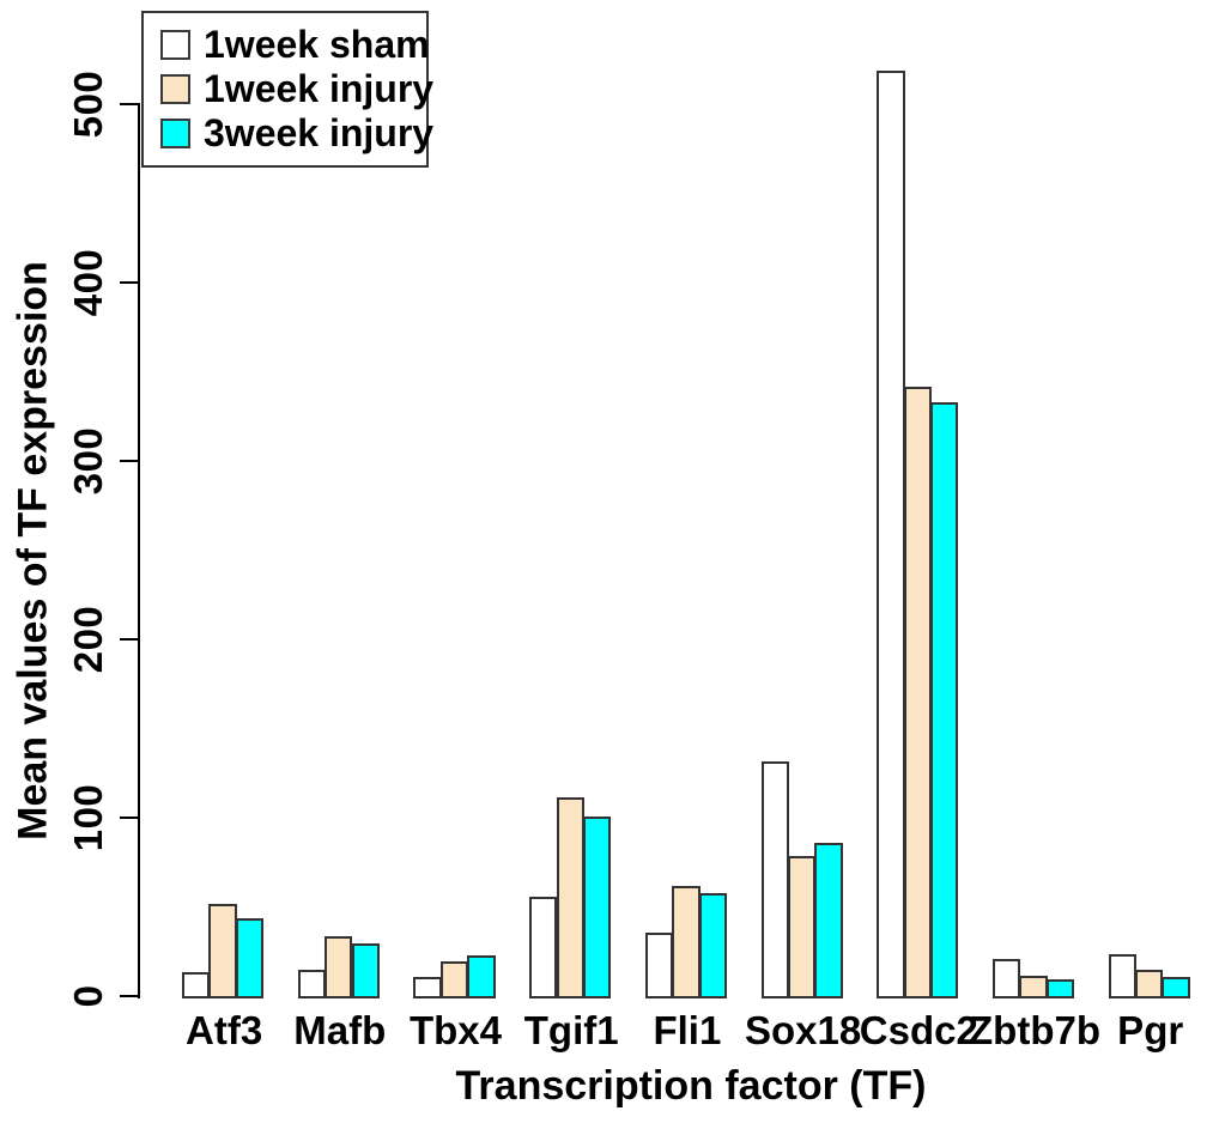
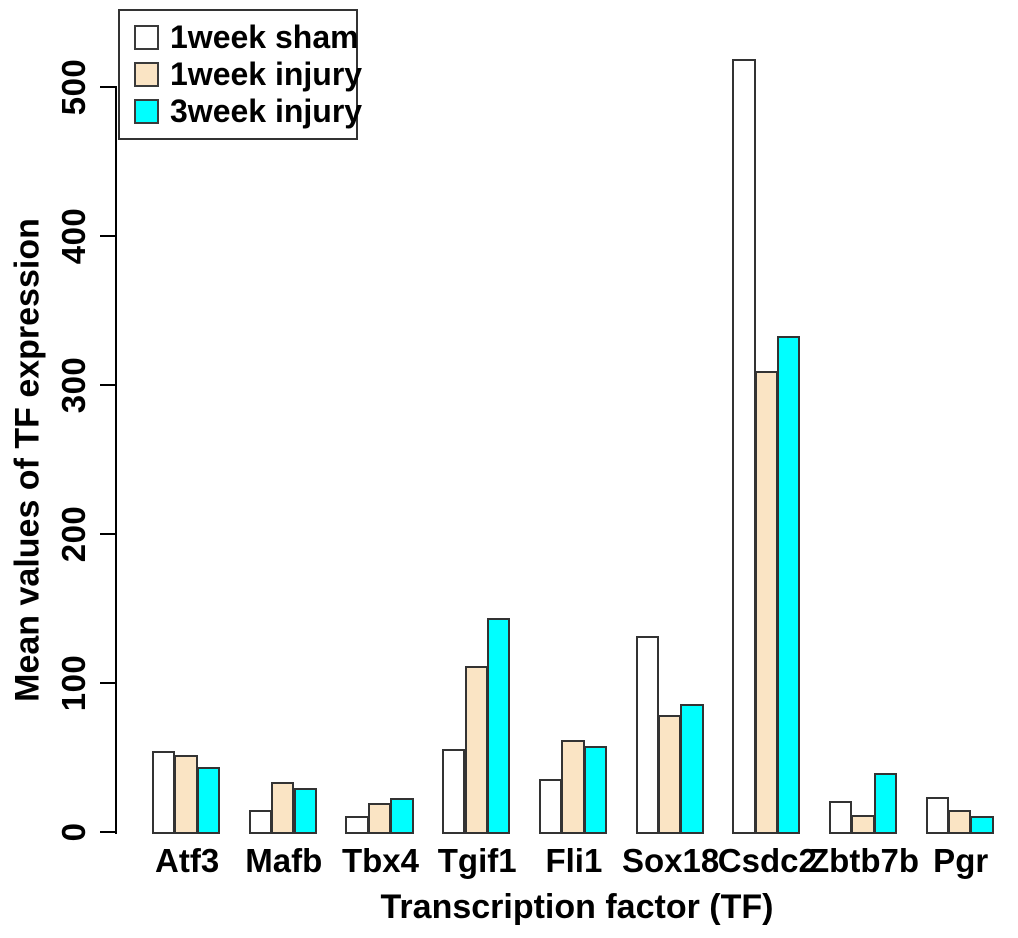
1week sham/Atf3: 15 -> 56
3week injury/Tgif1: 102 -> 145
1week injury/Csdc2: 343 -> 311
3week injury/Zbtb7b: 11 -> 41
